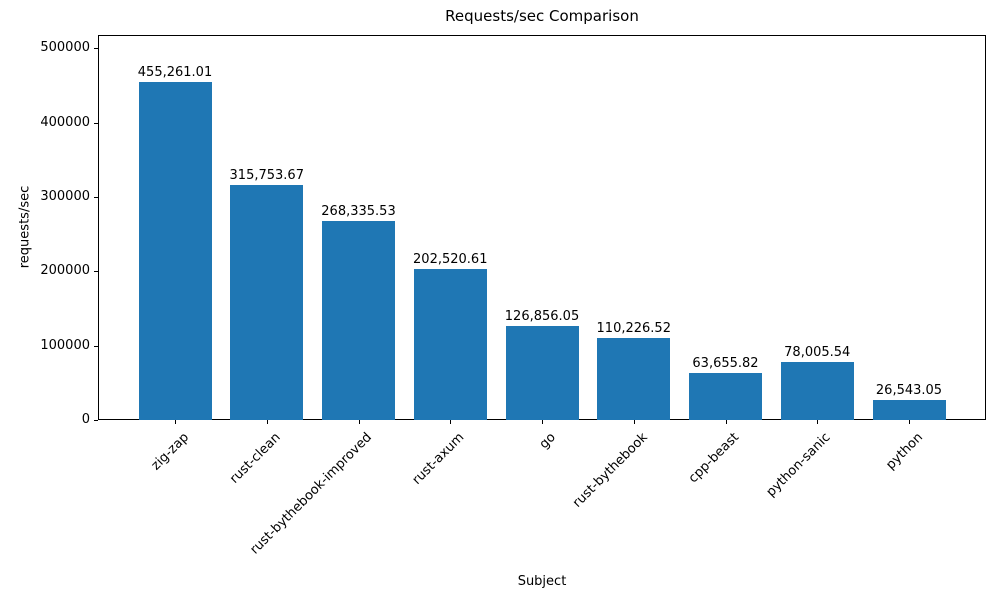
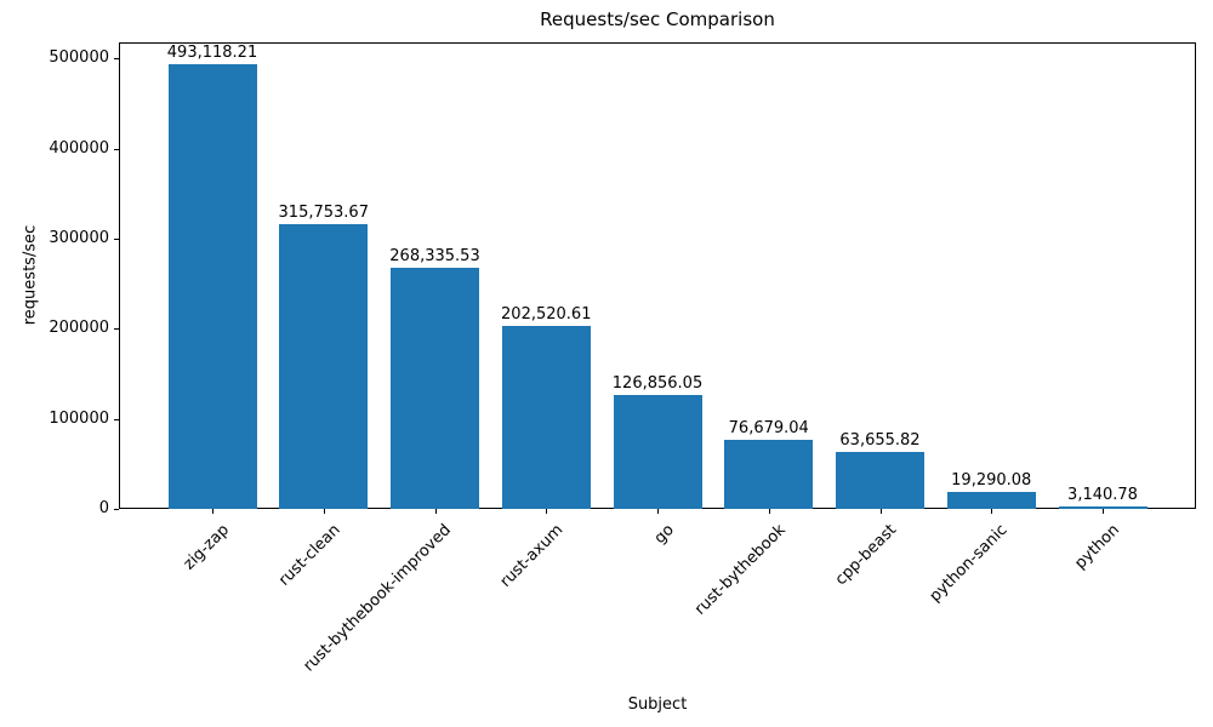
zig-zap: 455,261.01 -> 493,118.21
rust-bythebook: 110,226.52 -> 76,679.04
python-sanic: 78,005.54 -> 19,290.08
python: 26,543.05 -> 3,140.78
